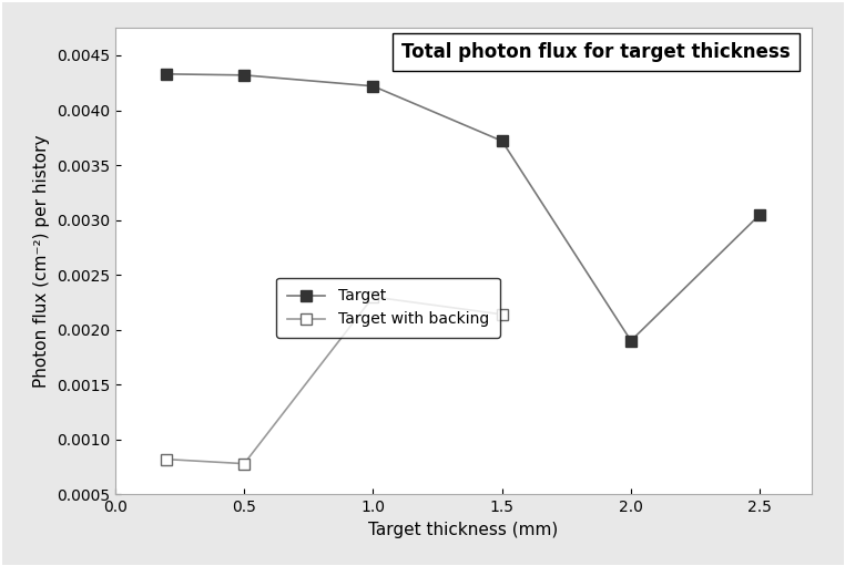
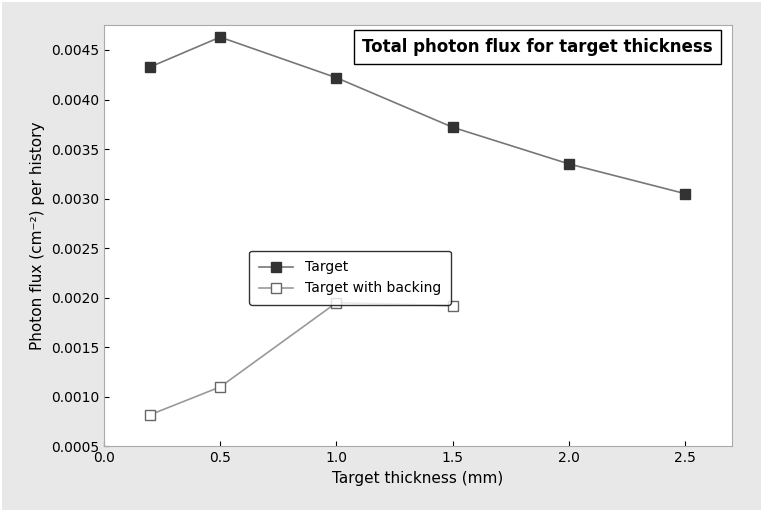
Target/0.5: 0.00432 -> 0.00463
Target with backing/0.5: 0.00078 -> 0.00110
Target with backing/1.0: 0.00230 -> 0.00195
Target with backing/1.5: 0.00214 -> 0.00192
Target/2.0: 0.00190 -> 0.00335
